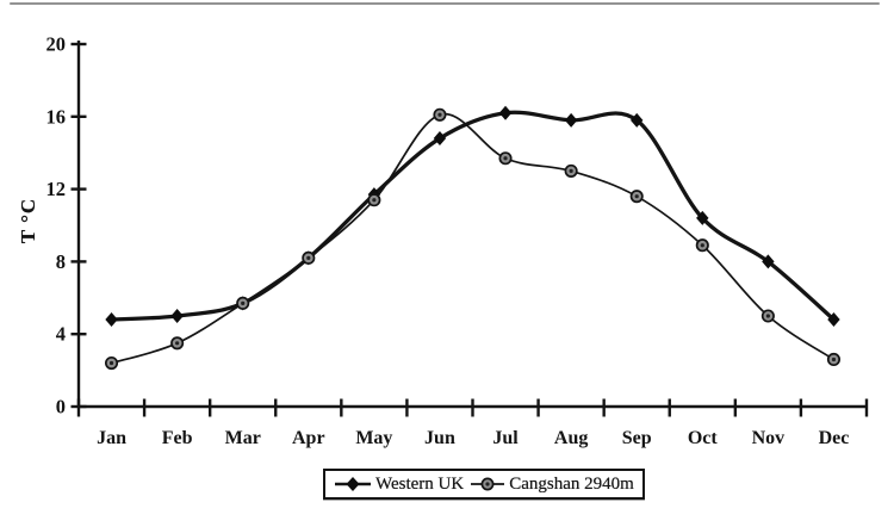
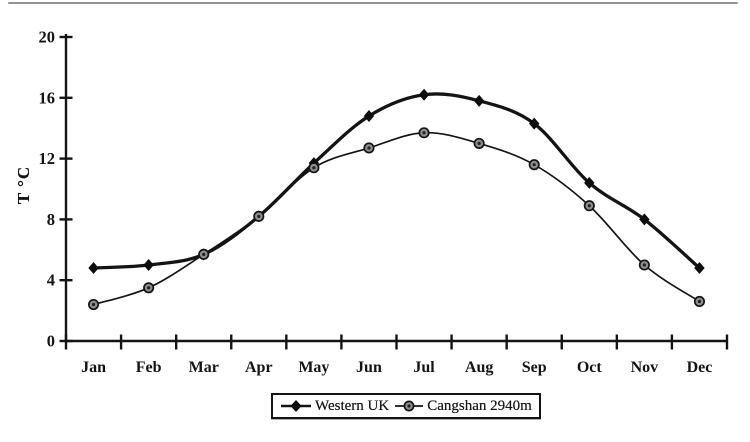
Cangshan 2940m/Jun: 16.1 -> 12.7
Western UK/Sep: 15.8 -> 14.3
